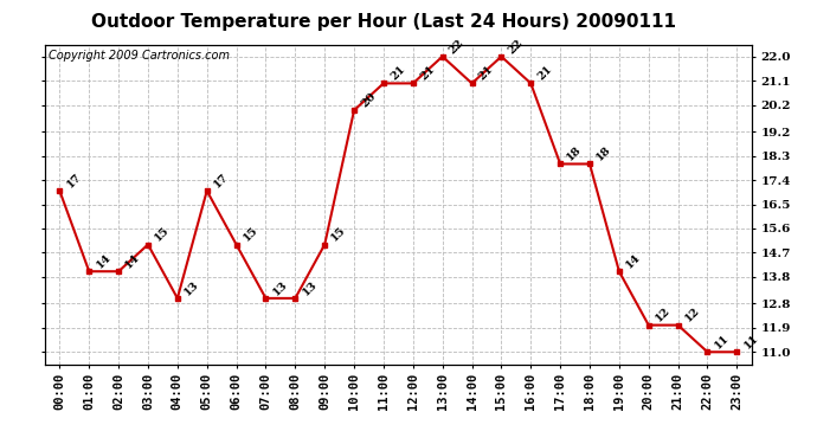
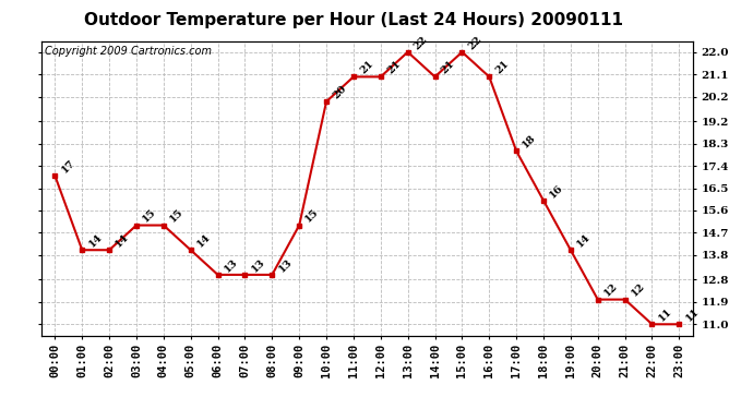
04:00: 13 -> 15
05:00: 17 -> 14
06:00: 15 -> 13
18:00: 18 -> 16
